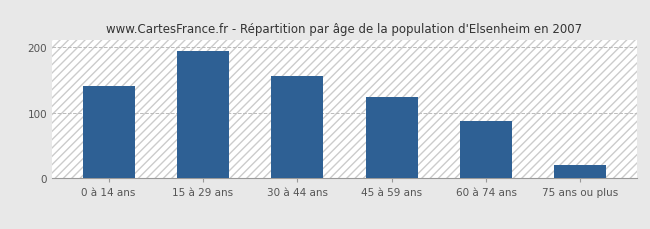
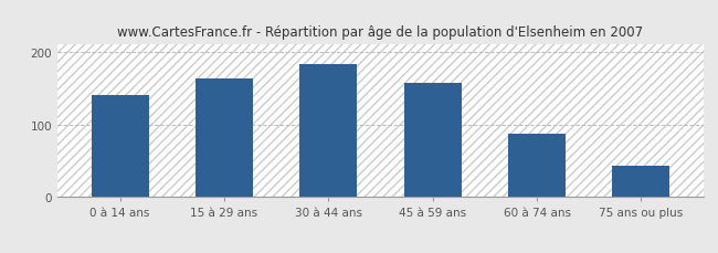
15 à 29 ans: 194 -> 163
30 à 44 ans: 156 -> 183
45 à 59 ans: 124 -> 158
75 ans ou plus: 20 -> 43
